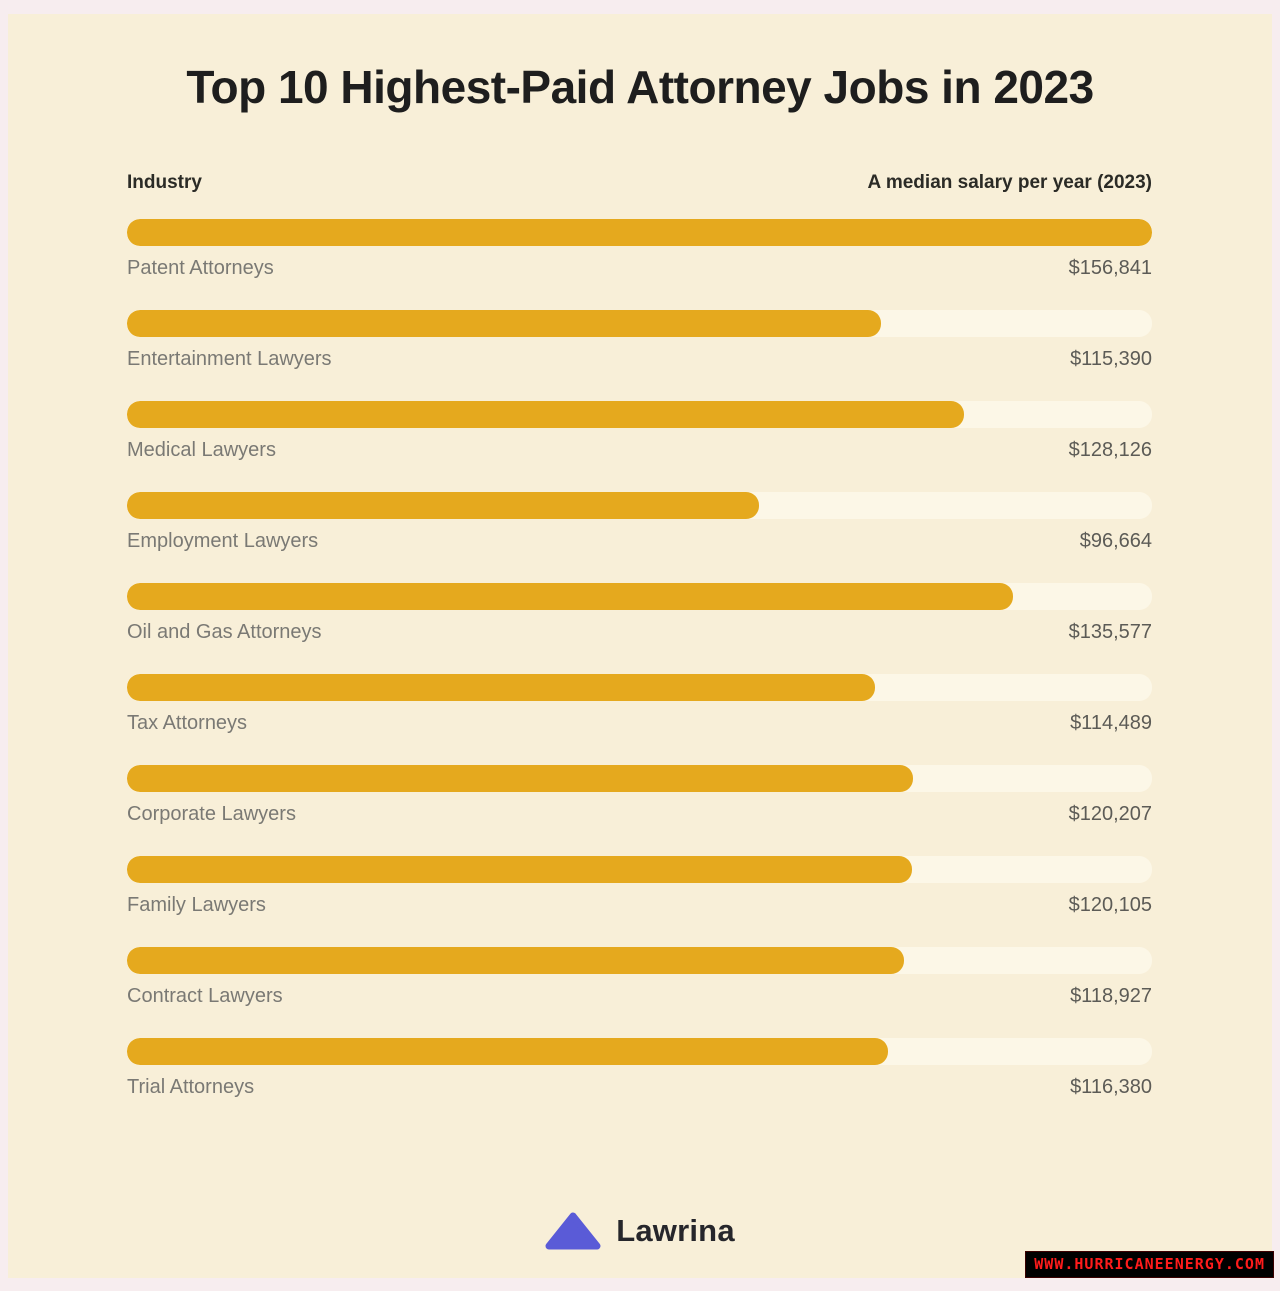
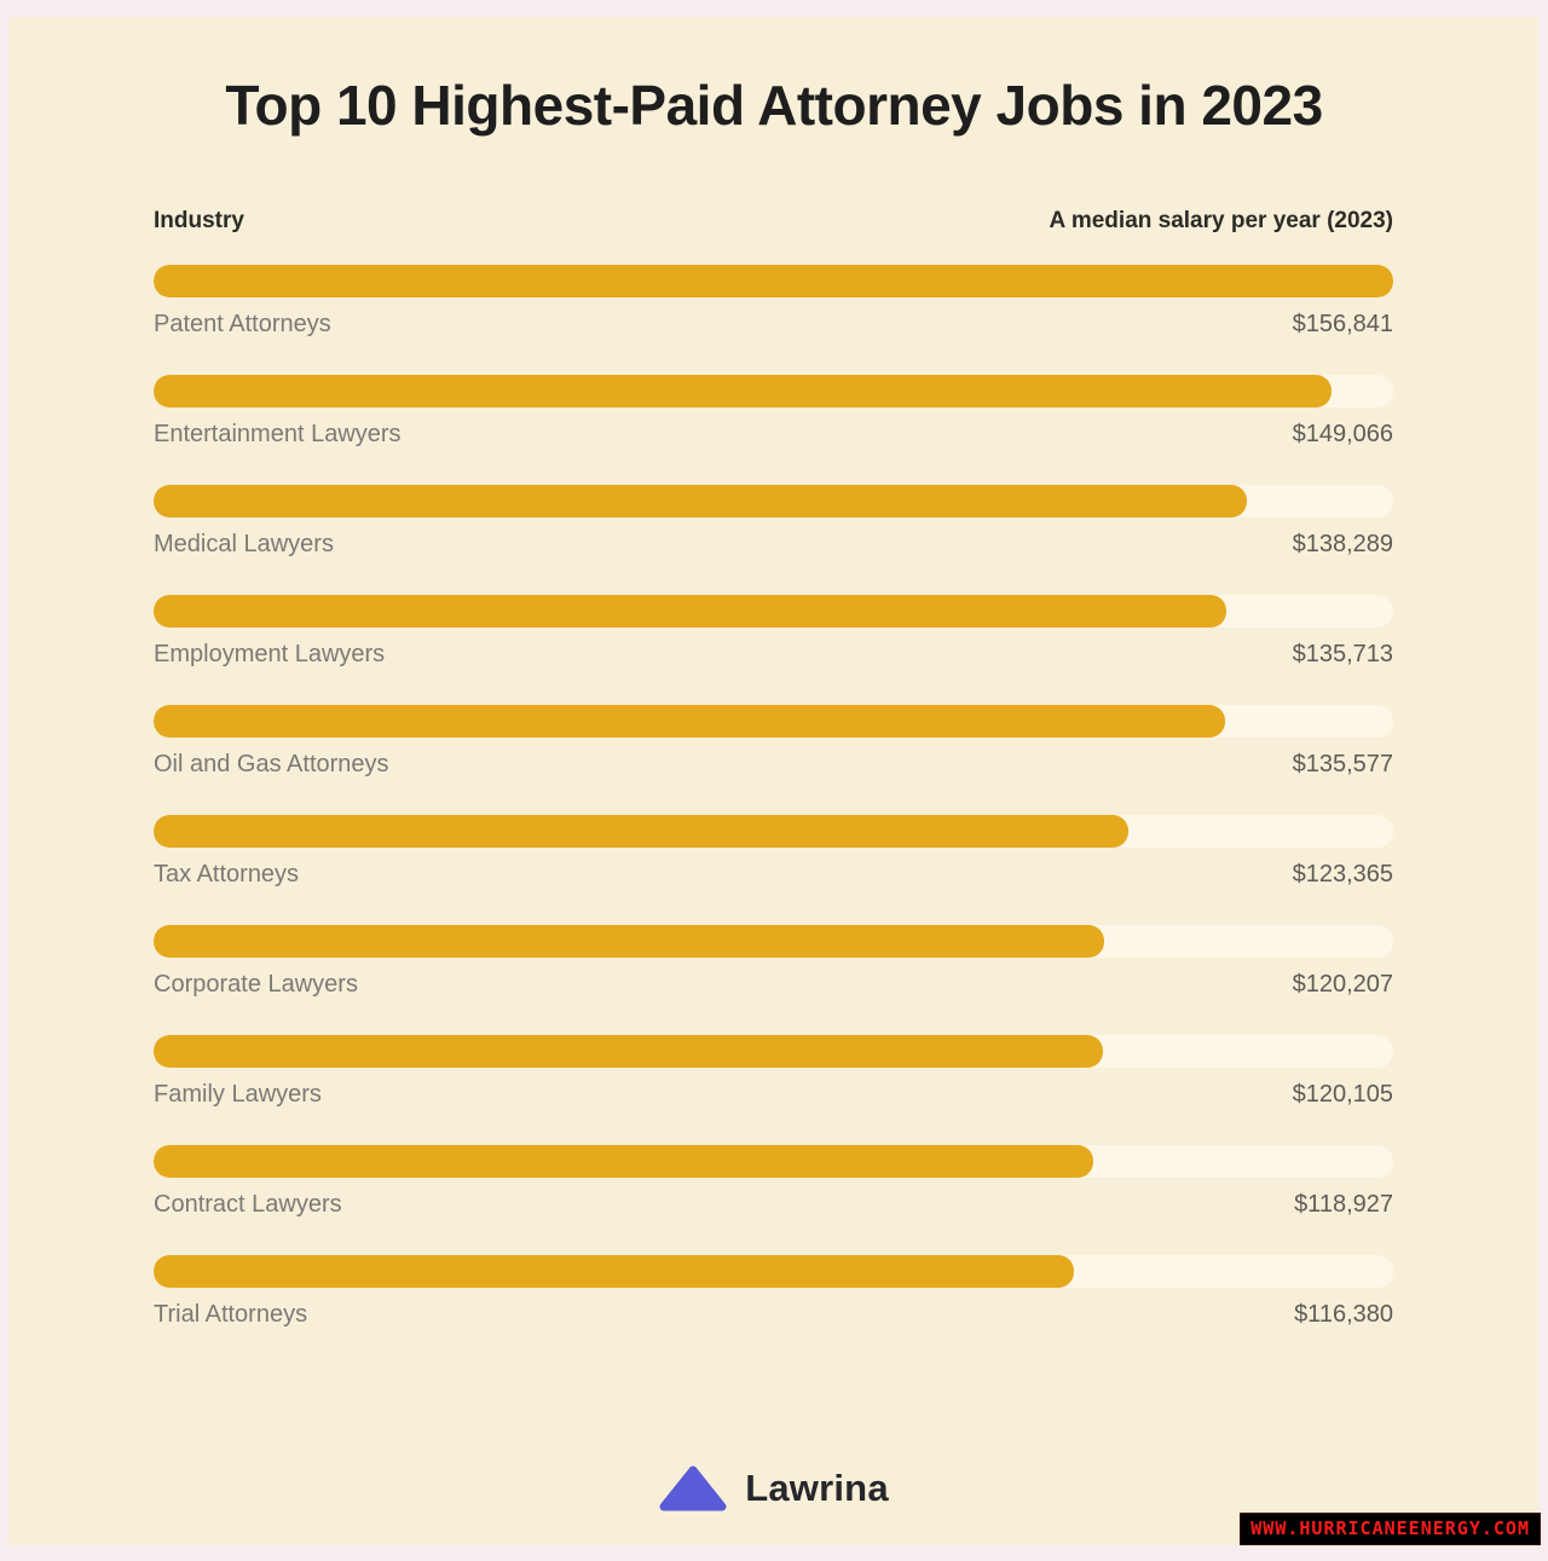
Entertainment Lawyers: $115,390 -> $149,066
Medical Lawyers: $128,126 -> $138,289
Employment Lawyers: $96,664 -> $135,713
Tax Attorneys: $114,489 -> $123,365
